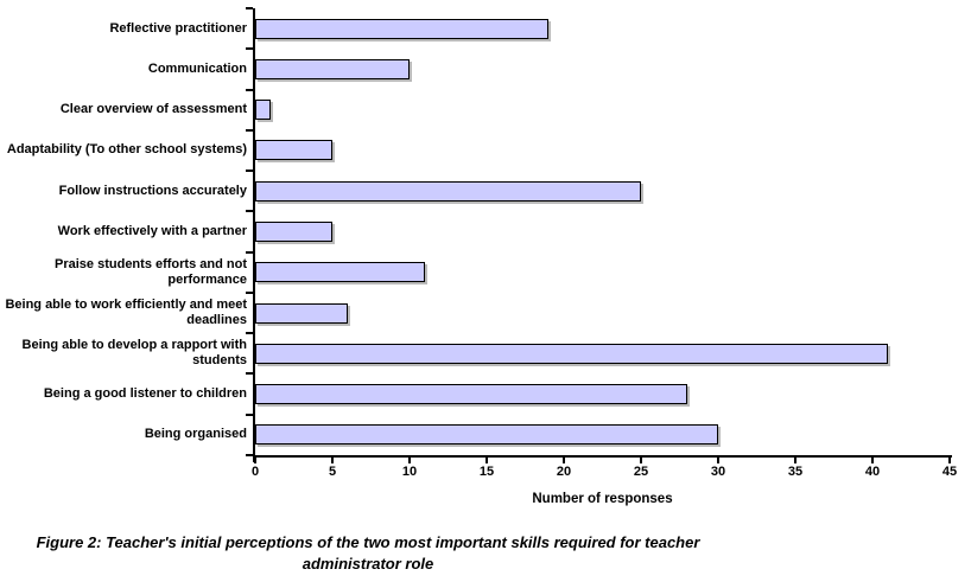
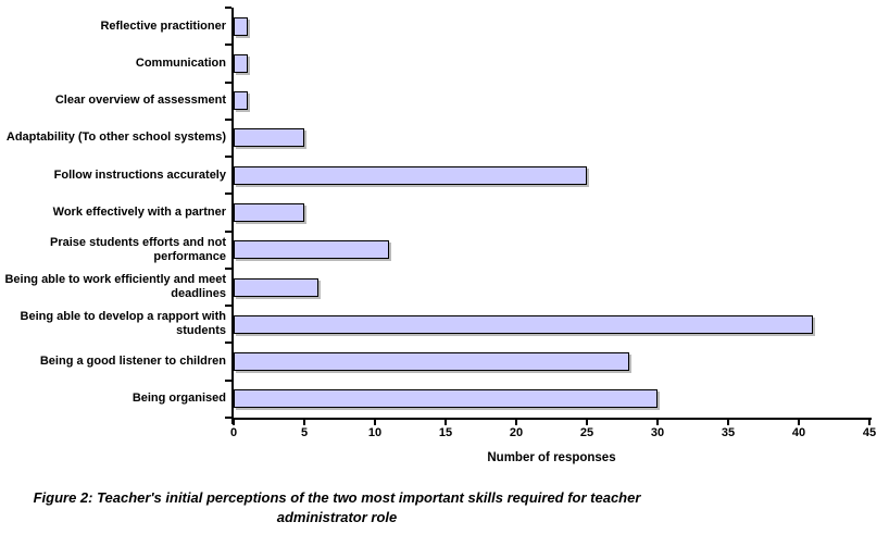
Reflective practitioner: 19 -> 1
Communication: 10 -> 1
